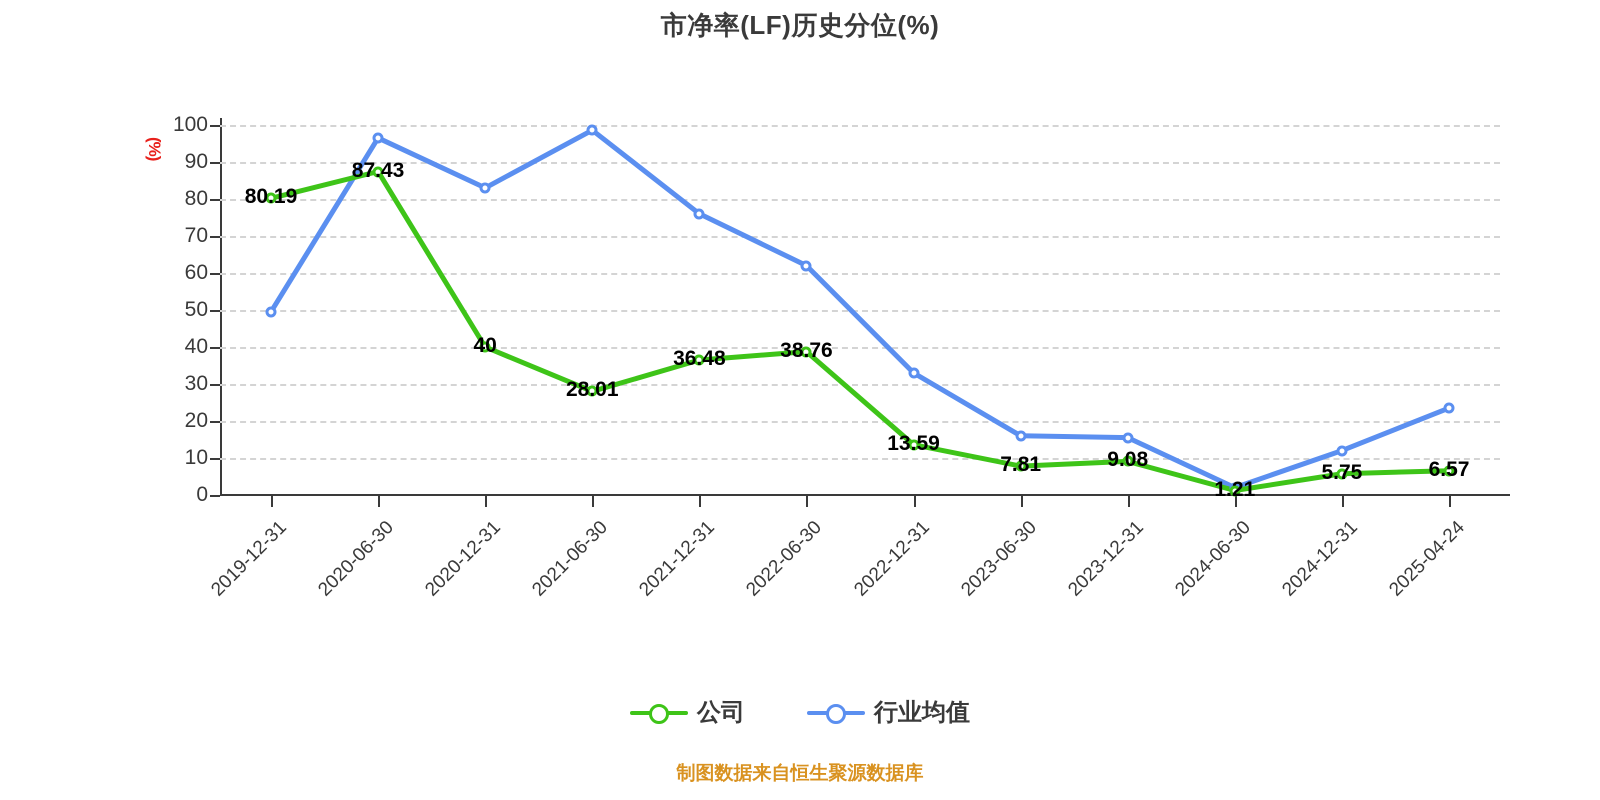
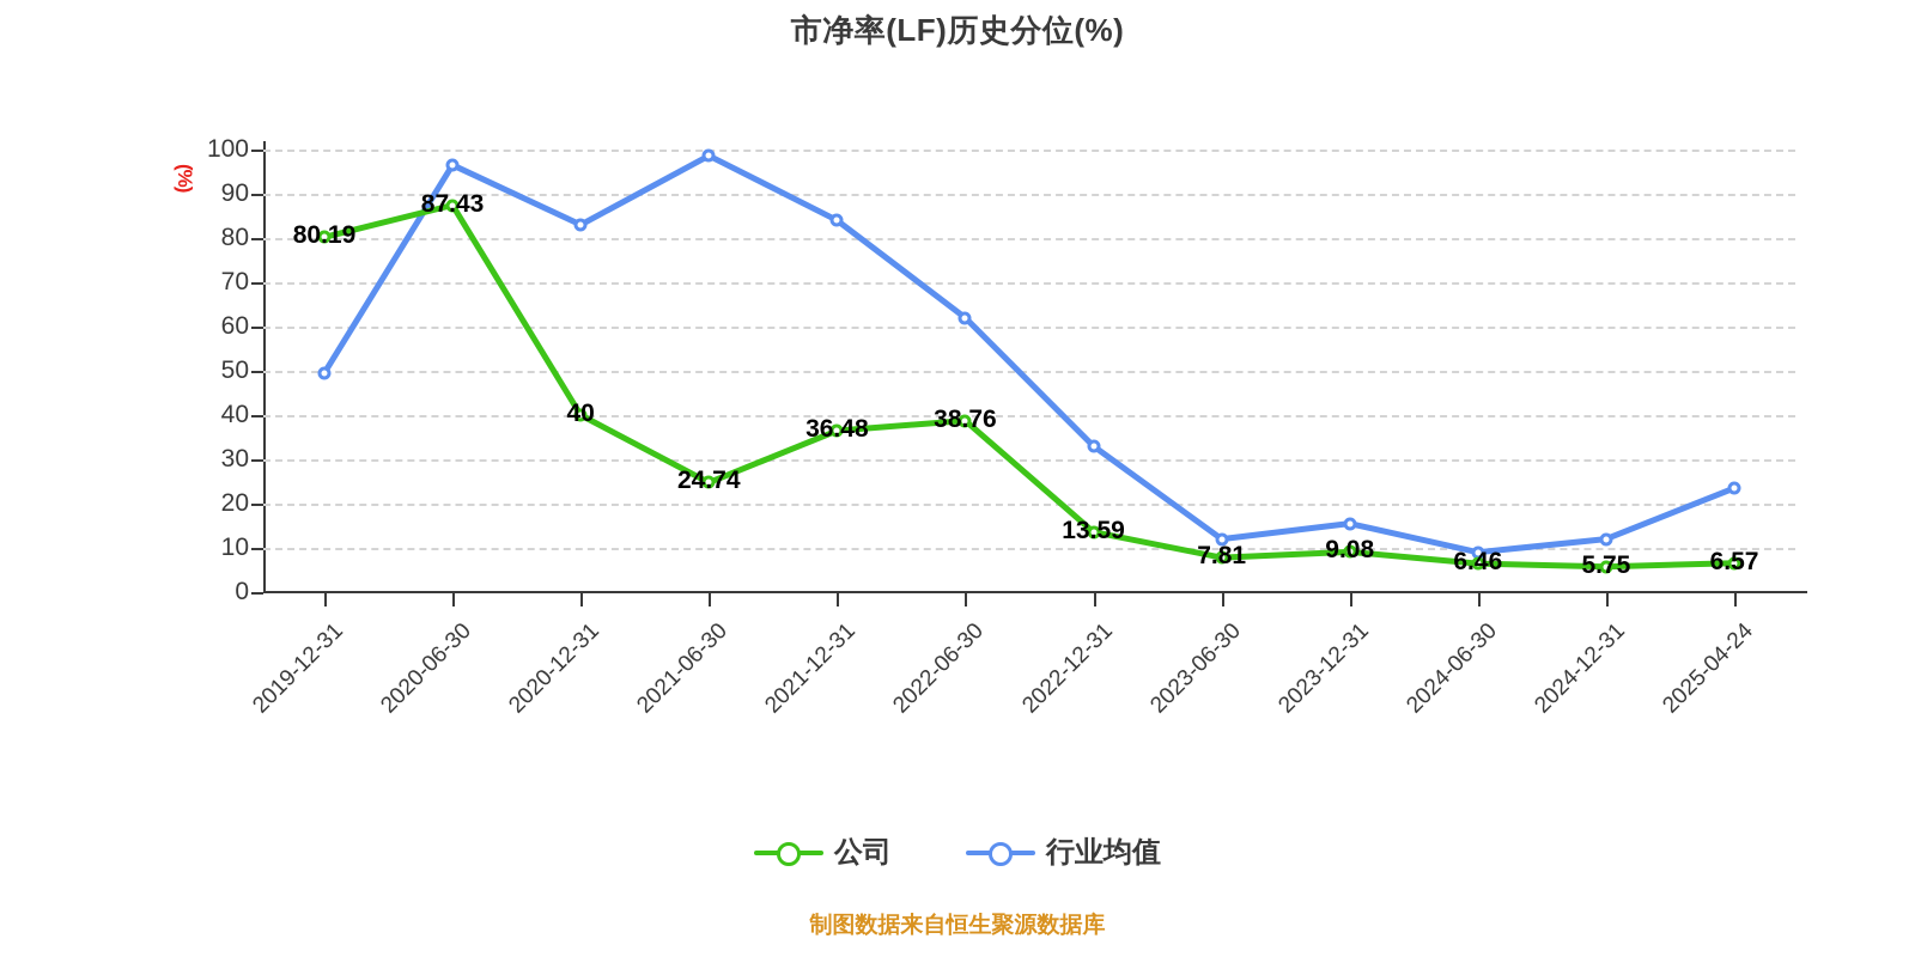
公司/2021-06-30: 28.01 -> 24.74
行业均值/2021-12-31: 76 -> 84
行业均值/2023-06-30: 16 -> 12
公司/2024-06-30: 1.21 -> 6.46
行业均值/2024-06-30: 2 -> 9
